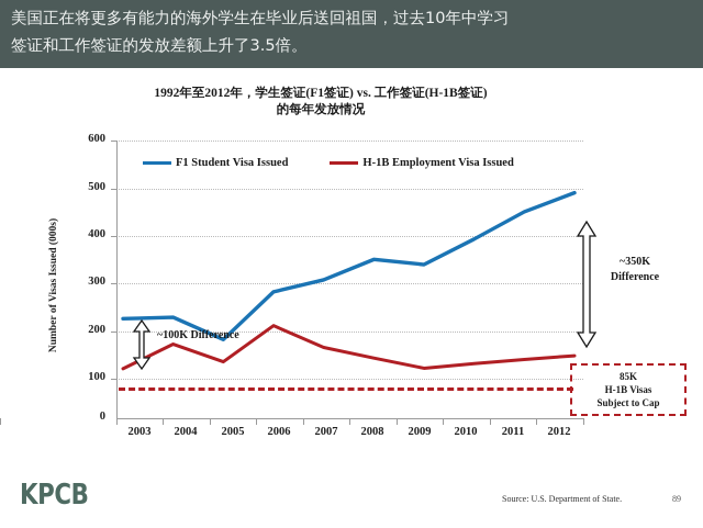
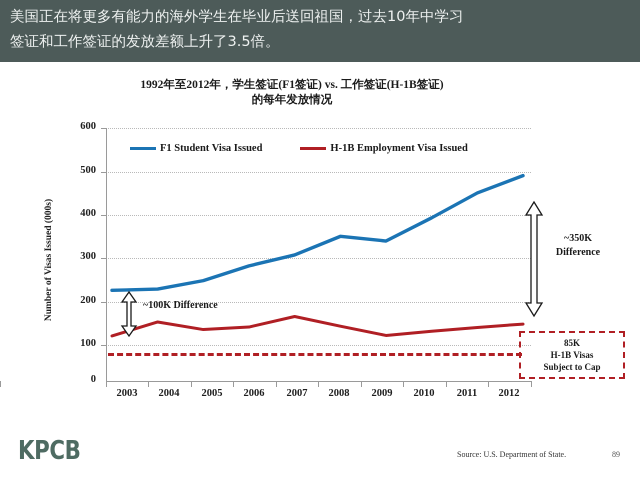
H-1B Employment Visa Issued/2004: 160 -> 140
F1 Student Visa Issued/2005: 170 -> 240
H-1B Employment Visa Issued/2006: 200 -> 130
